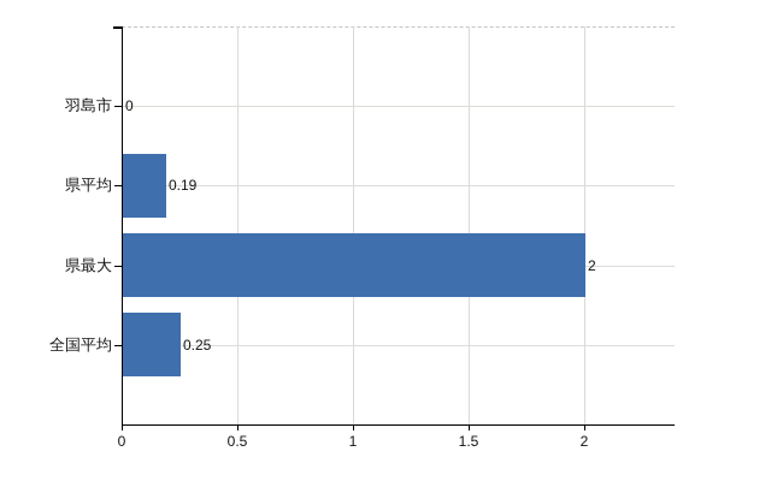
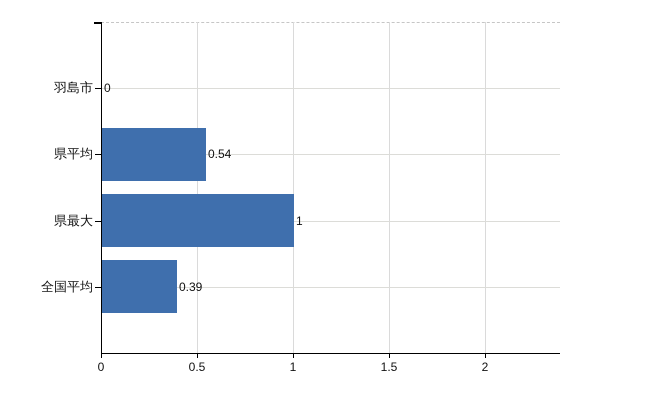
県平均: 0.19 -> 0.54
県最大: 2 -> 1
全国平均: 0.25 -> 0.39
